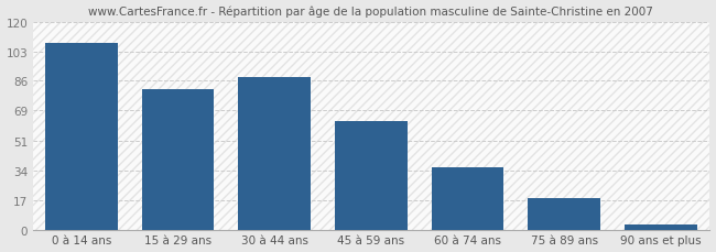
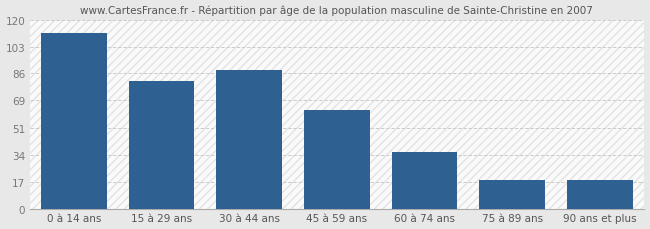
0 à 14 ans: 108 -> 112
90 ans et plus: 3 -> 18
